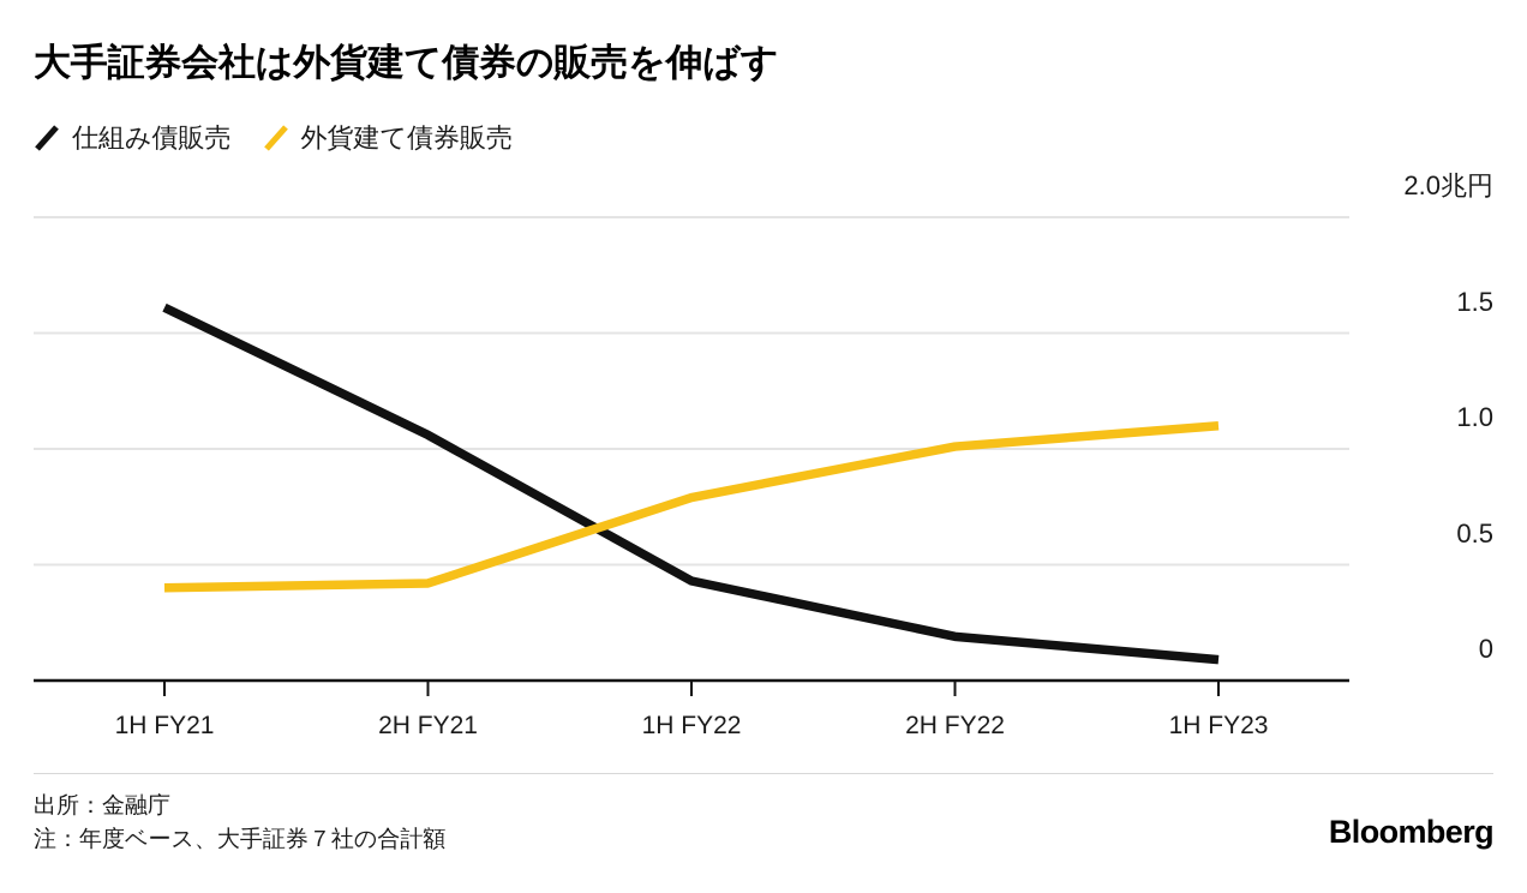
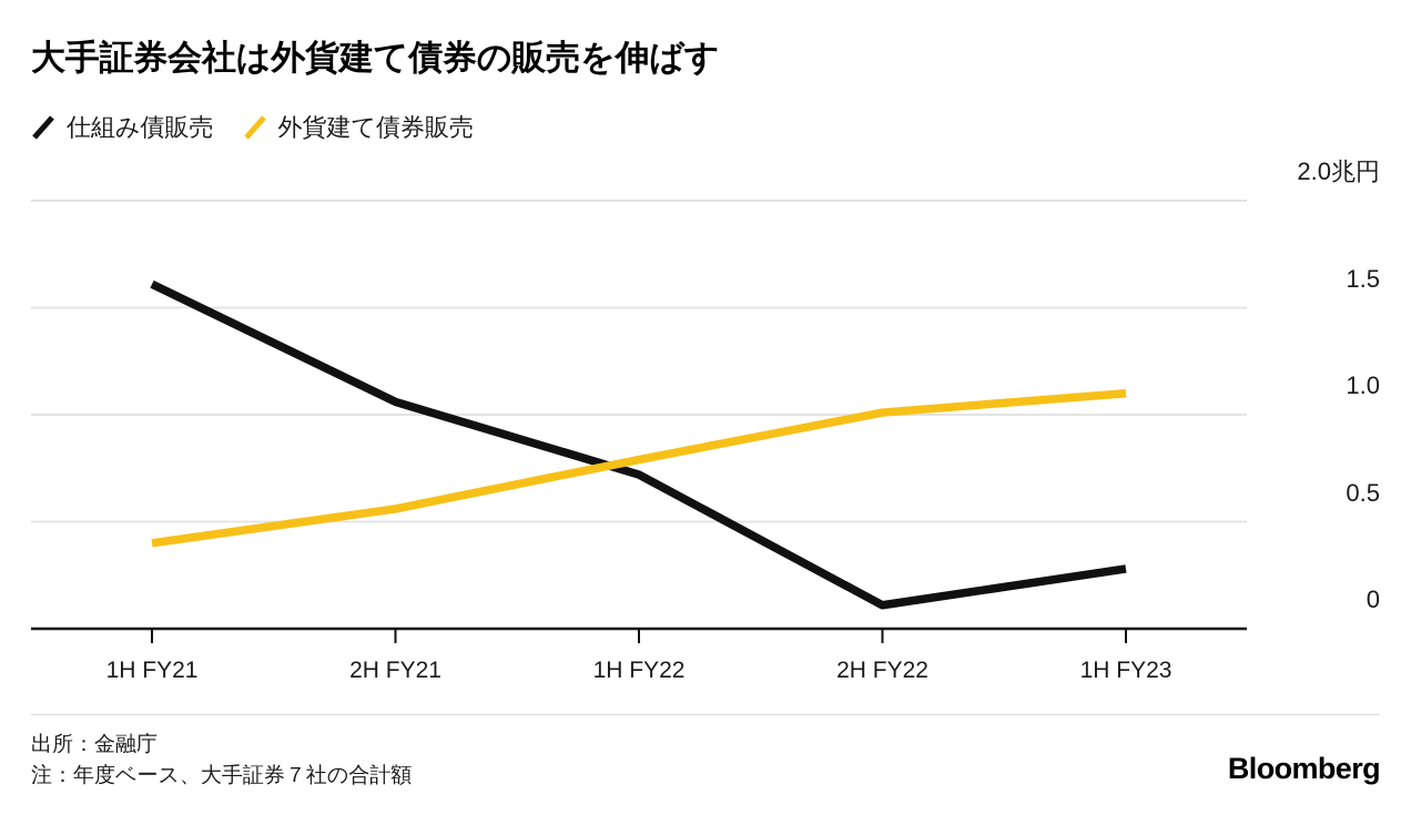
外貨建て債券販売/2H FY21: 0.42 -> 0.56
仕組み債販売/1H FY22: 0.43 -> 0.72
仕組み債販売/2H FY22: 0.19 -> 0.11
仕組み債販売/1H FY23: 0.09 -> 0.28
